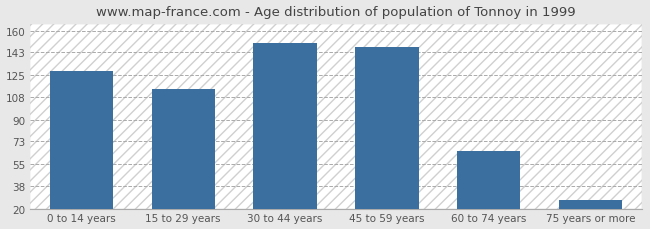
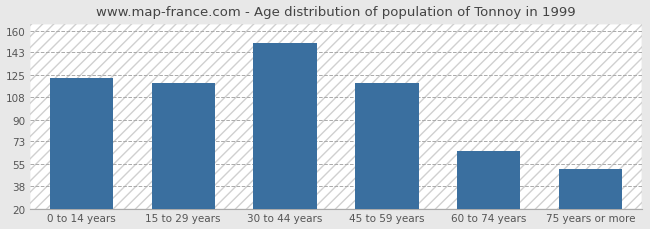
0 to 14 years: 128 -> 123
15 to 29 years: 114 -> 119
45 to 59 years: 147 -> 119
75 years or more: 27 -> 51
